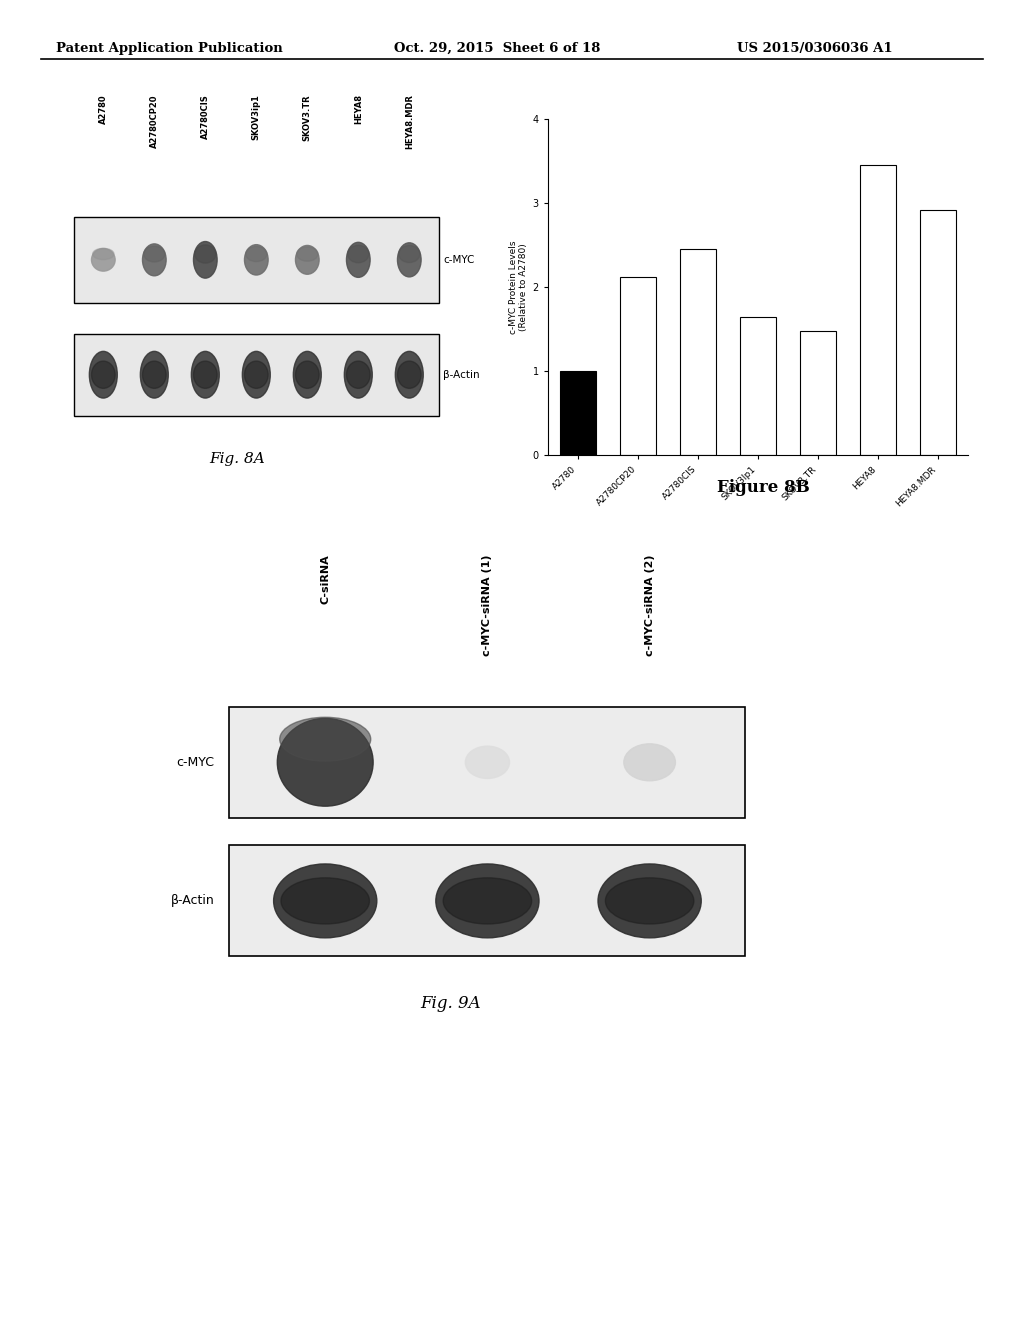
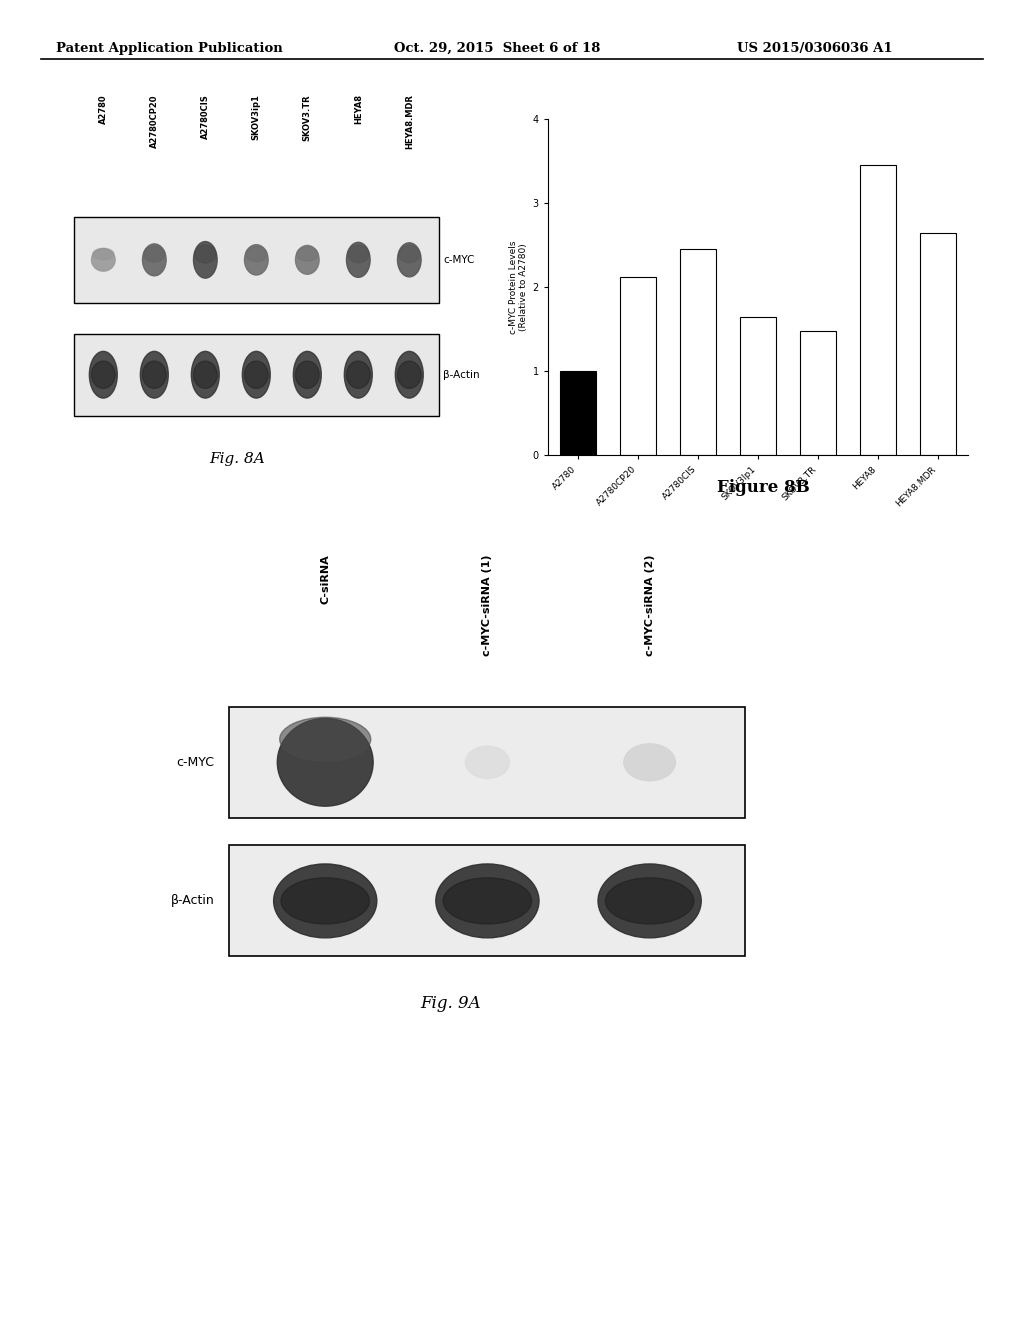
HEYA8.MDR: 2.92 -> 2.64
